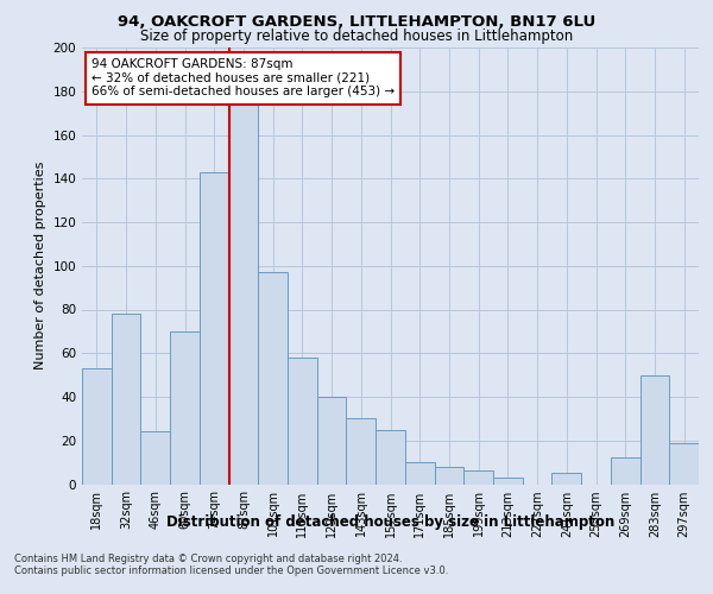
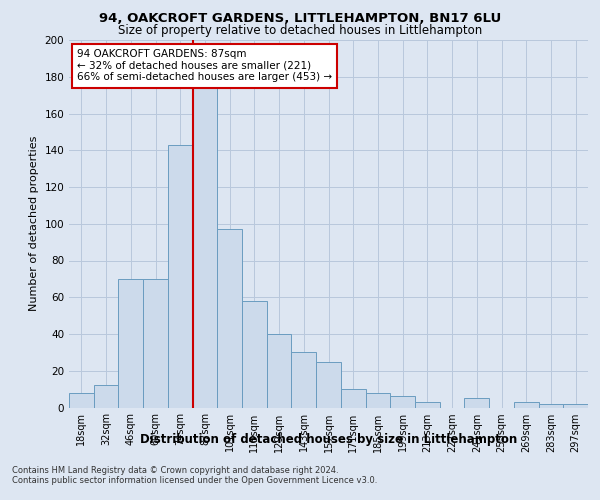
18sqm: 53 -> 8
32sqm: 78 -> 12
46sqm: 24 -> 70
269sqm: 12 -> 3
283sqm: 50 -> 2
297sqm: 19 -> 2
